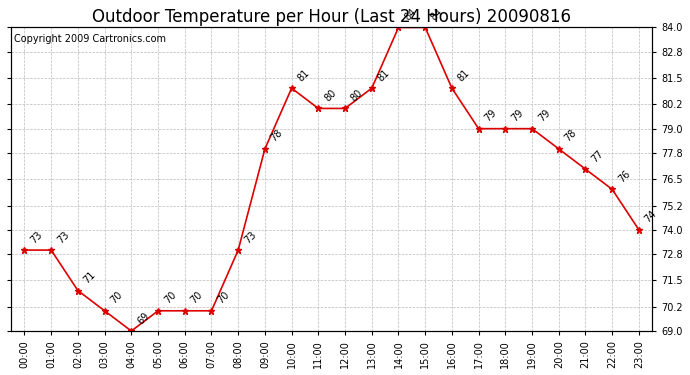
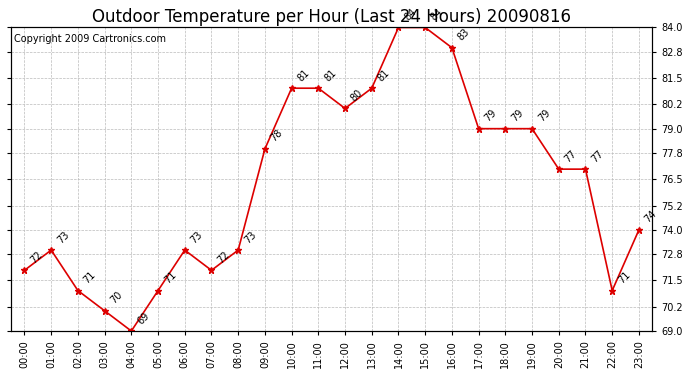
00:00: 73 -> 72
05:00: 70 -> 71
06:00: 70 -> 73
07:00: 70 -> 72
11:00: 80 -> 81
16:00: 81 -> 83
20:00: 78 -> 77
22:00: 76 -> 71
